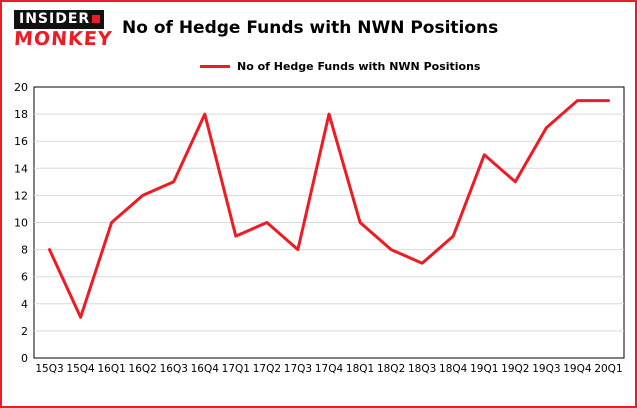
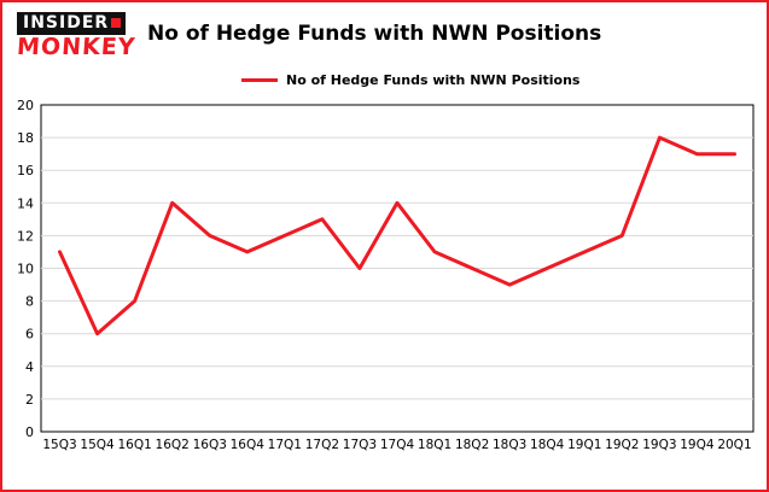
15Q3: 8 -> 11
15Q4: 3 -> 6
16Q1: 10 -> 8
16Q2: 12 -> 14
16Q3: 13 -> 12
16Q4: 18 -> 11
17Q1: 9 -> 12
17Q2: 10 -> 13
17Q3: 8 -> 10
17Q4: 18 -> 14
18Q1: 10 -> 11
18Q2: 8 -> 10
18Q3: 7 -> 9
18Q4: 9 -> 10
19Q1: 15 -> 11
19Q2: 13 -> 12
19Q3: 17 -> 18
19Q4: 19 -> 17
20Q1: 19 -> 17
